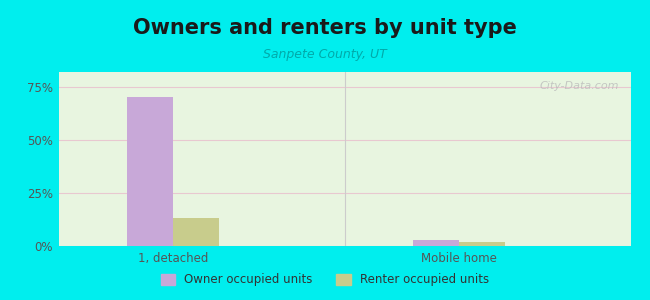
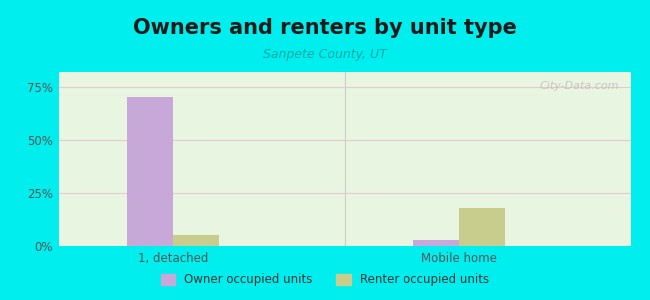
Renter occupied units/1, detached: 13% -> 5%
Renter occupied units/Mobile home: 2% -> 18%
